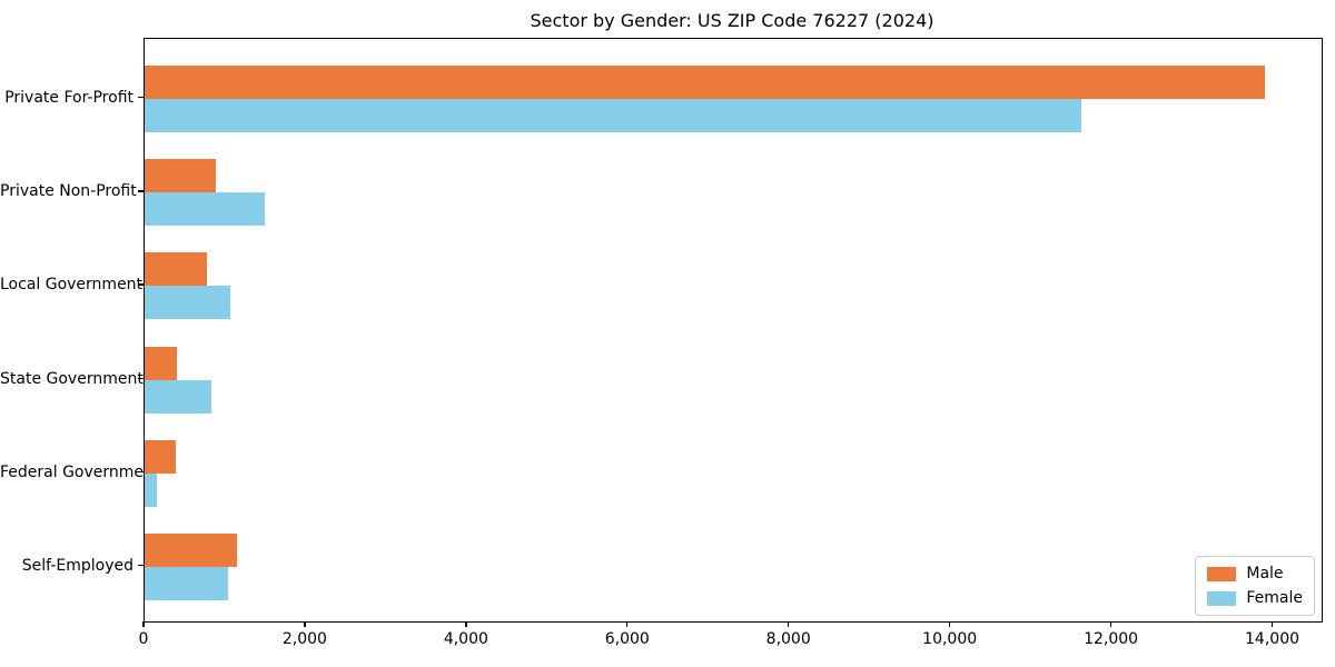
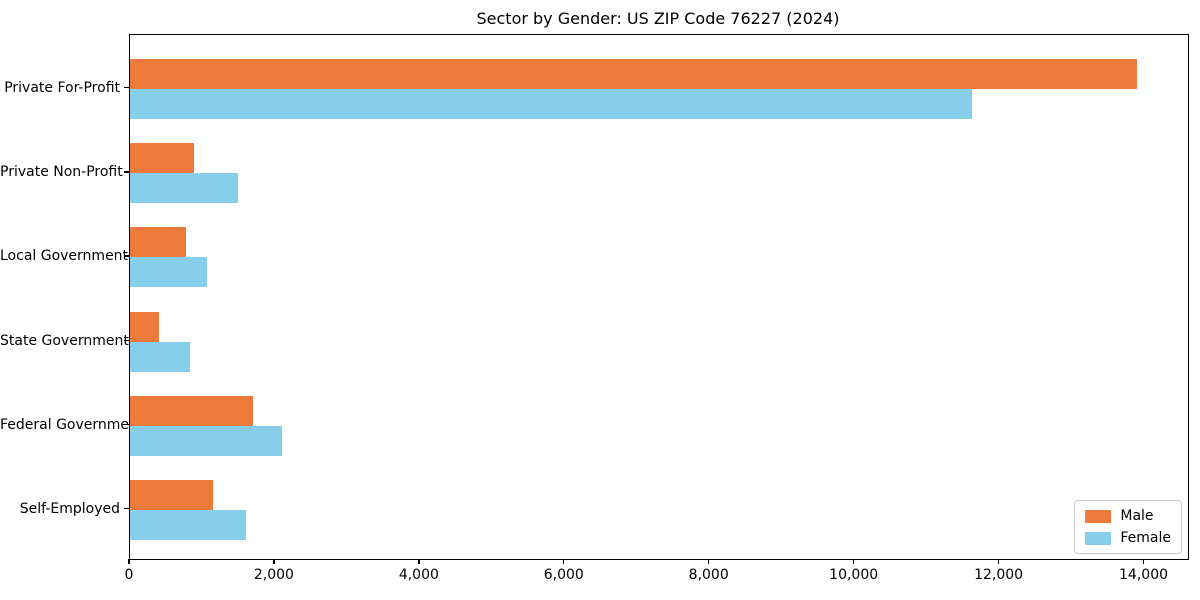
Male/Federal Government: 400 -> 1700
Female/Federal Government: 200 -> 2100
Female/Self-Employed: 1000 -> 1600
